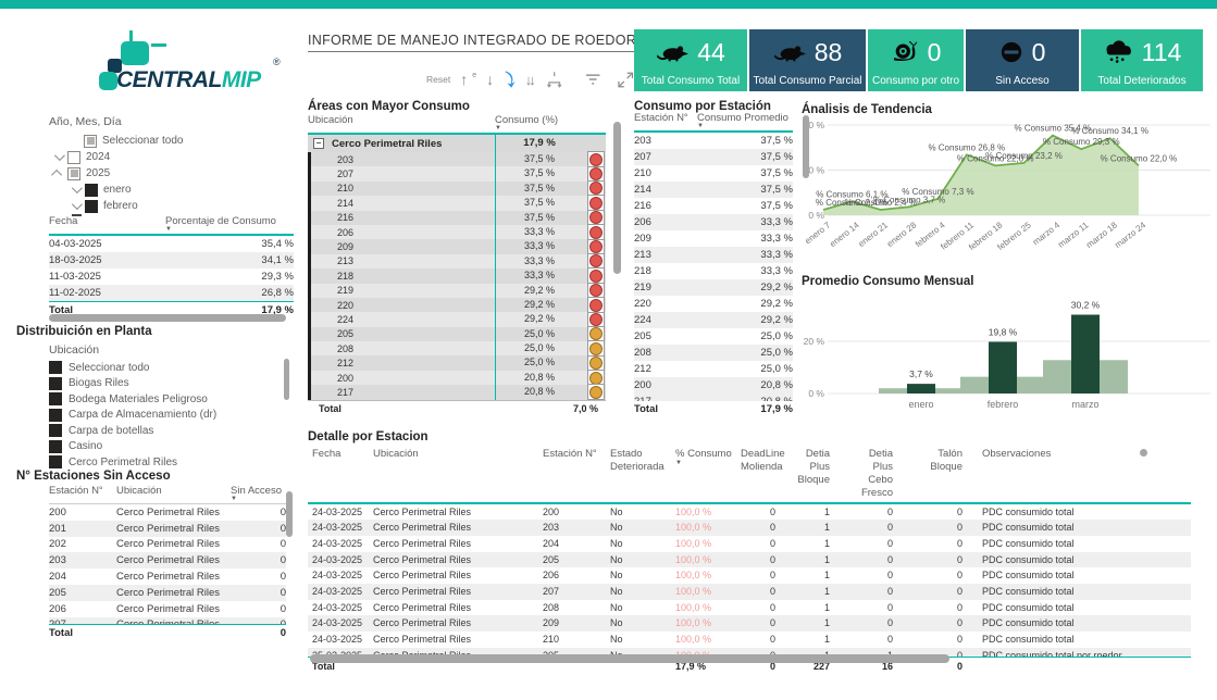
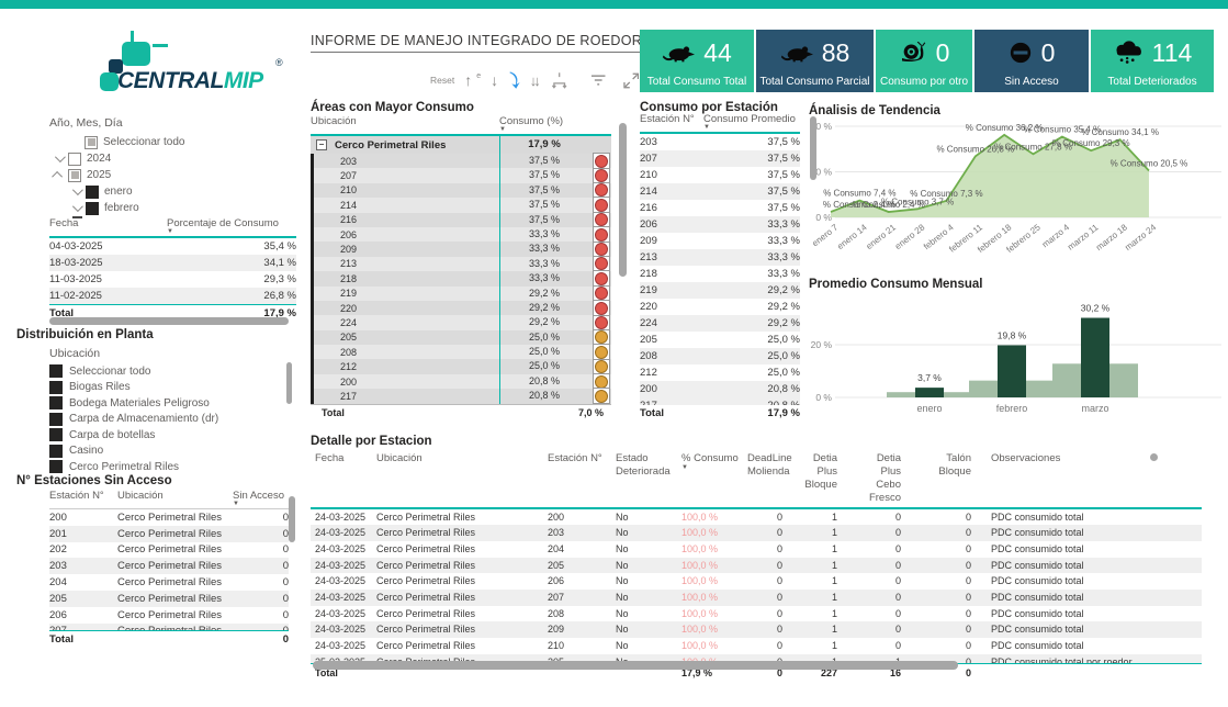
Ánalisis de Tendencia/enero 14: 6,1 -> 7,4
Ánalisis de Tendencia/febrero 18: 22,0 -> 36,2
Ánalisis de Tendencia/febrero 25: 23,2 -> 27,8
Ánalisis de Tendencia/marzo 24: 22,0 -> 20,5
